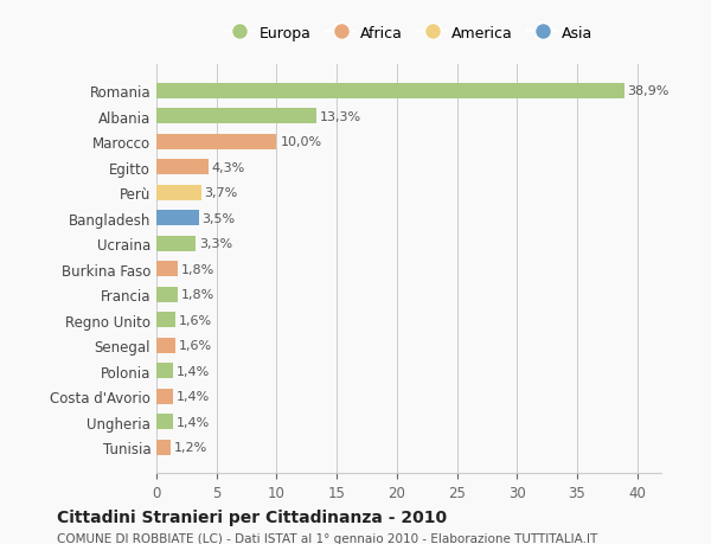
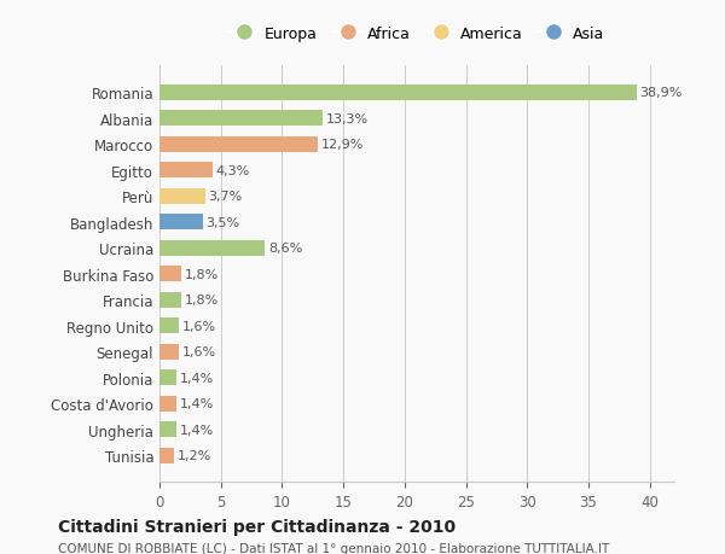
Marocco: 10,0% -> 12,9%
Ucraina: 3,3% -> 8,6%
